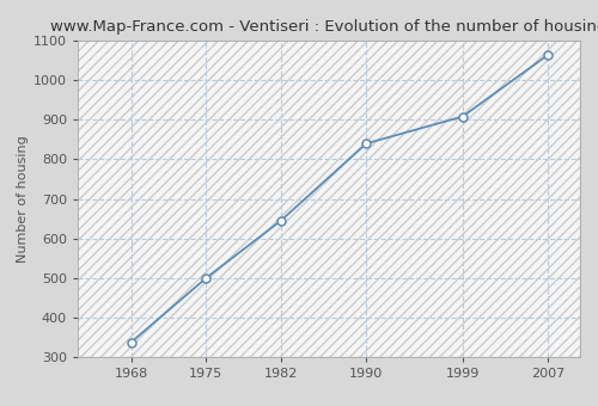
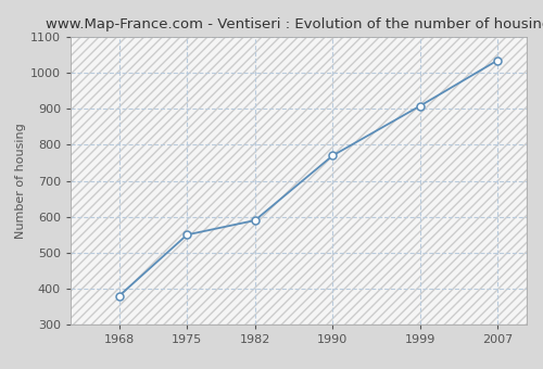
1968: 338 -> 380
1975: 500 -> 550
1982: 645 -> 590
1990: 840 -> 770
2007: 1064 -> 1035
